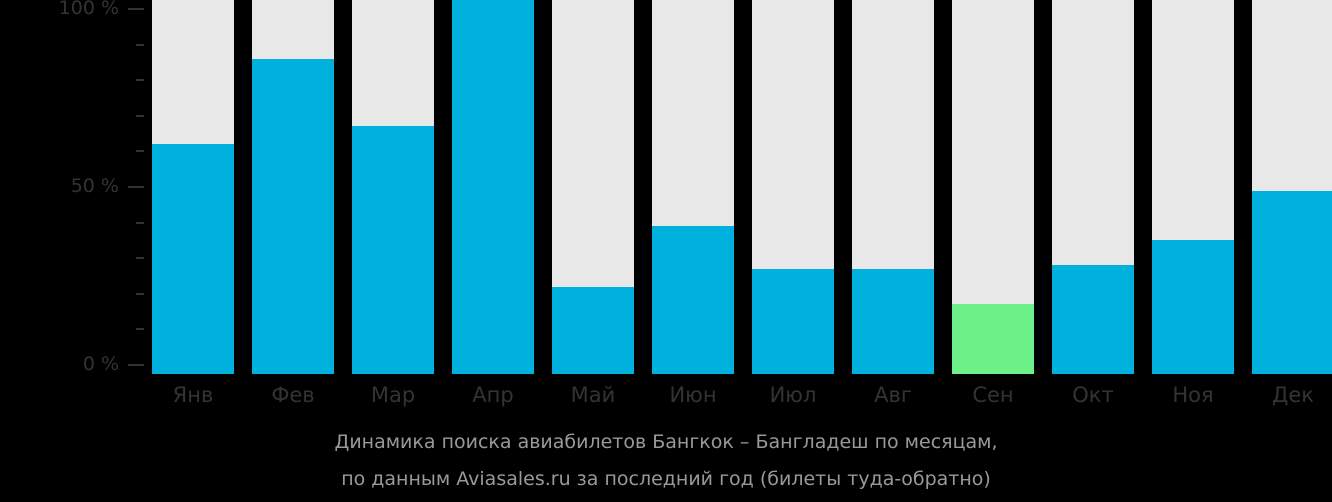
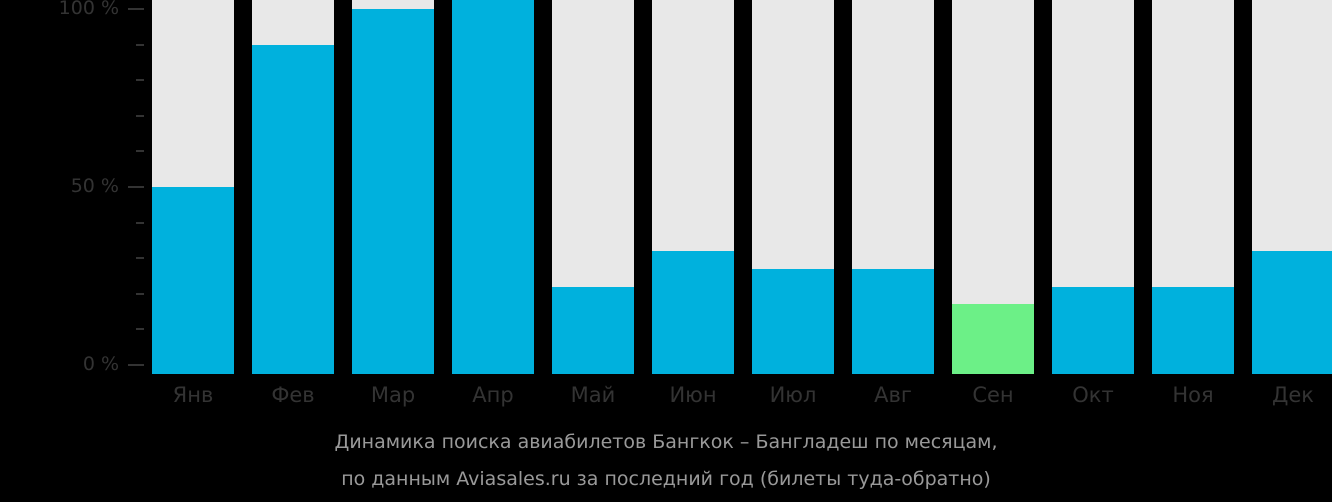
Янв: 62% -> 50%
Фев: 86% -> 90%
Мар: 67% -> 100%
Июн: 39% -> 32%
Окт: 28% -> 22%
Ноя: 35% -> 22%
Дек: 49% -> 32%
